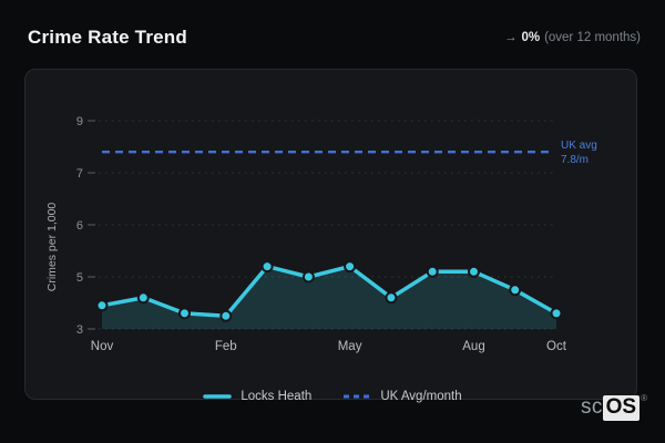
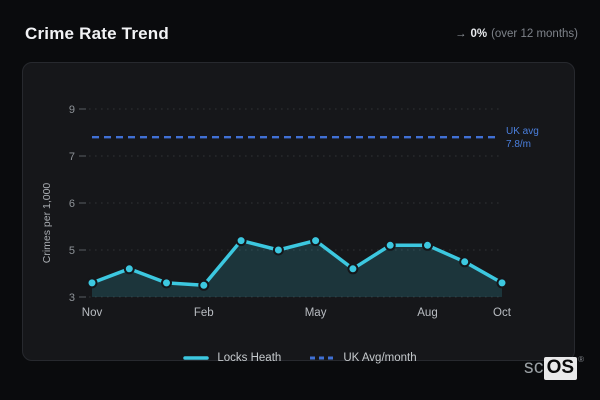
Nov: 3.9 -> 3.6
